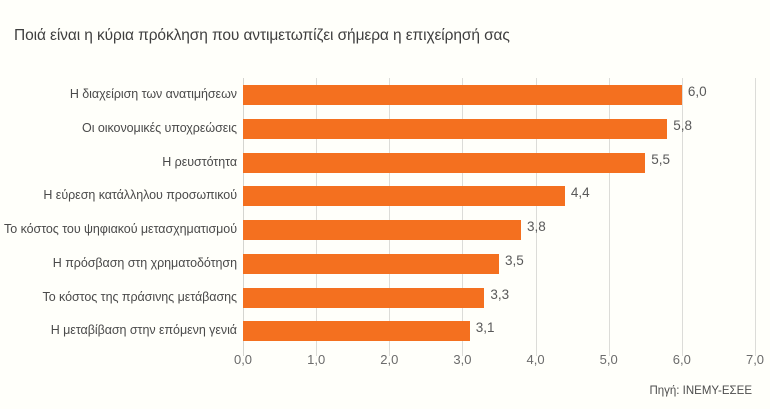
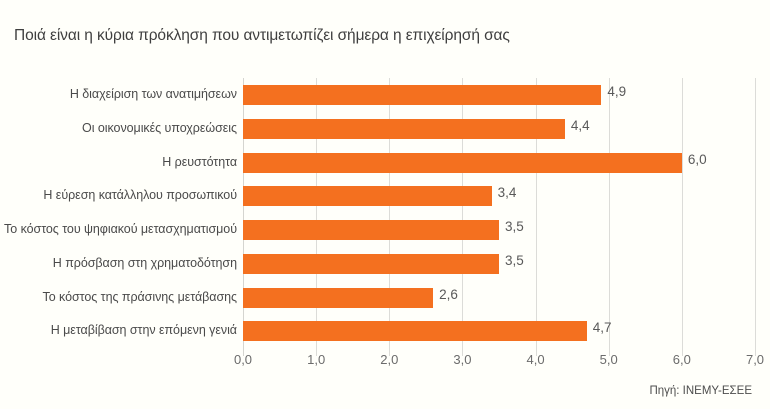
Η διαχείριση των ανατιμήσεων: 6,0 -> 4,9
Οι οικονομικές υποχρεώσεις: 5,8 -> 4,4
Η ρευστότητα: 5,5 -> 6,0
Η εύρεση κατάλληλου προσωπικού: 4,4 -> 3,4
Το κόστος του ψηφιακού μετασχηματισμού: 3,8 -> 3,5
Το κόστος της πράσινης μετάβασης: 3,3 -> 2,6
Η μεταβίβαση στην επόμενη γενιά: 3,1 -> 4,7
